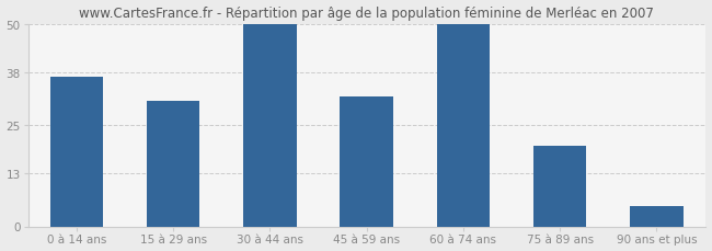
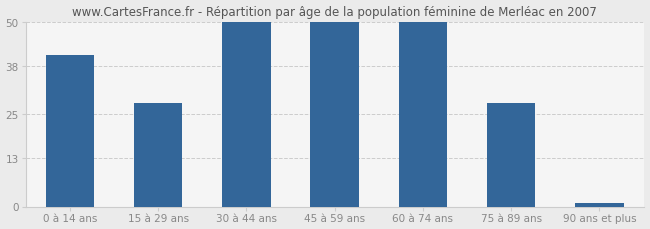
0 à 14 ans: 37 -> 41
15 à 29 ans: 31 -> 28
45 à 59 ans: 32 -> 50
75 à 89 ans: 20 -> 28
90 ans et plus: 5 -> 1
